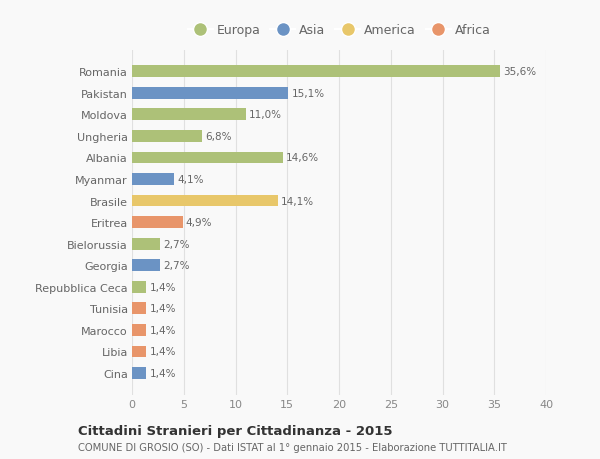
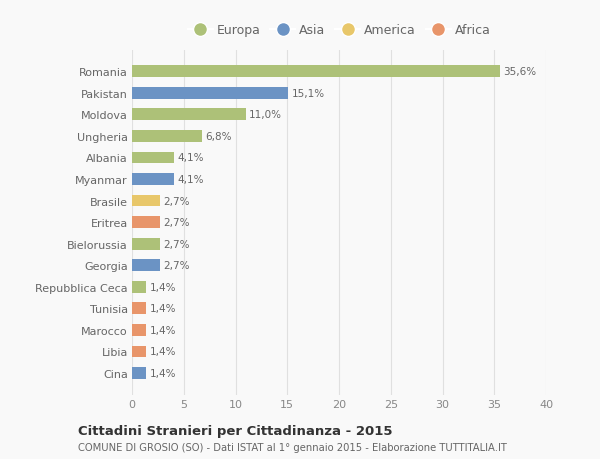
Albania: 14,6% -> 4,1%
Brasile: 14,1% -> 2,7%
Eritrea: 4,9% -> 2,7%
